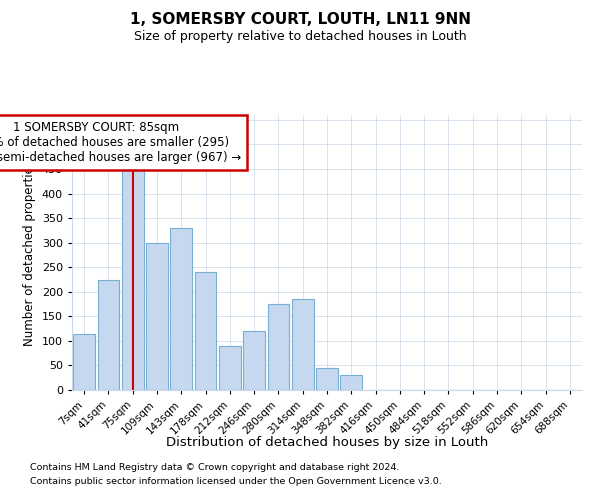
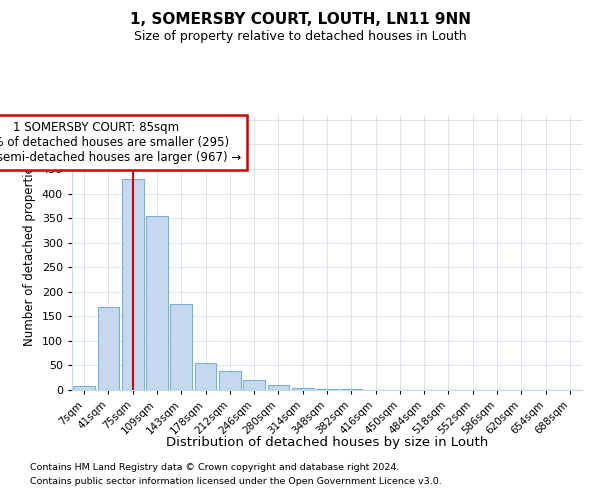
7sqm: 115 -> 8
41sqm: 225 -> 170
75sqm: 450 -> 430
109sqm: 300 -> 355
143sqm: 330 -> 175
178sqm: 240 -> 55
212sqm: 90 -> 38
246sqm: 120 -> 20
280sqm: 175 -> 10
314sqm: 185 -> 5
348sqm: 45 -> 2
382sqm: 30 -> 2
